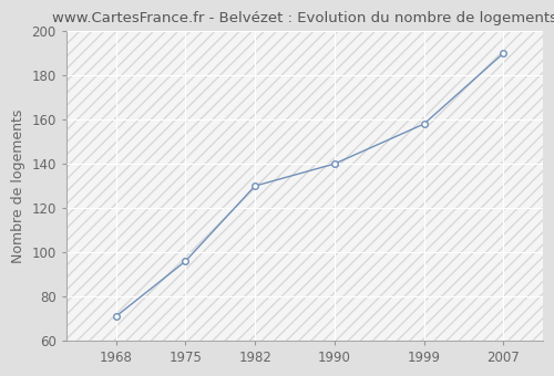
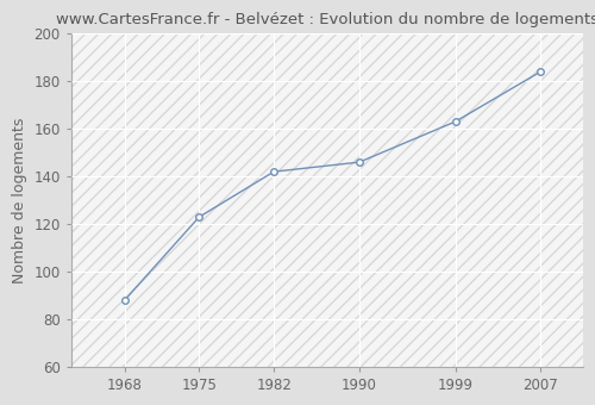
1968: 71 -> 88
1975: 96 -> 123
1982: 130 -> 142
1990: 140 -> 146
1999: 158 -> 163
2007: 190 -> 184
